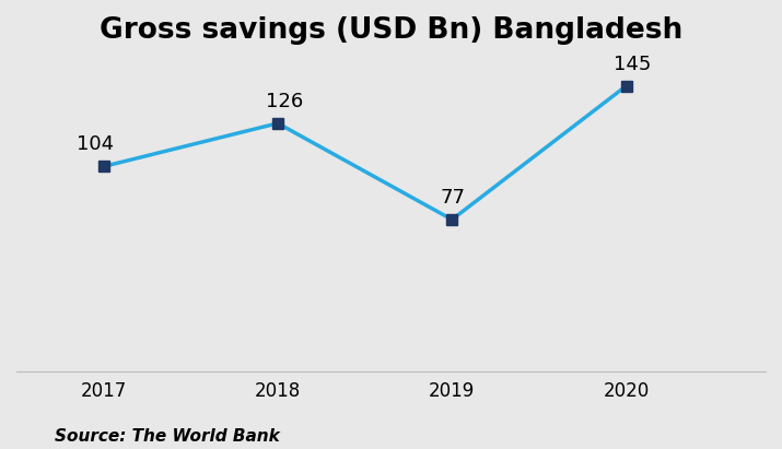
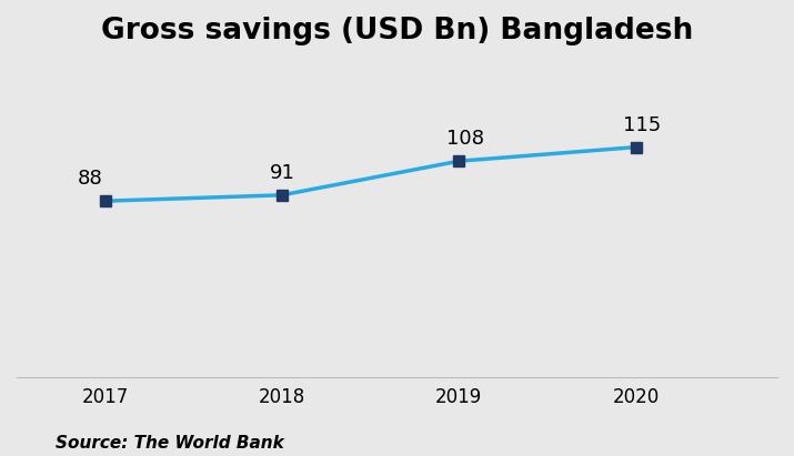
2017: 104 -> 88
2018: 126 -> 91
2019: 77 -> 108
2020: 145 -> 115
